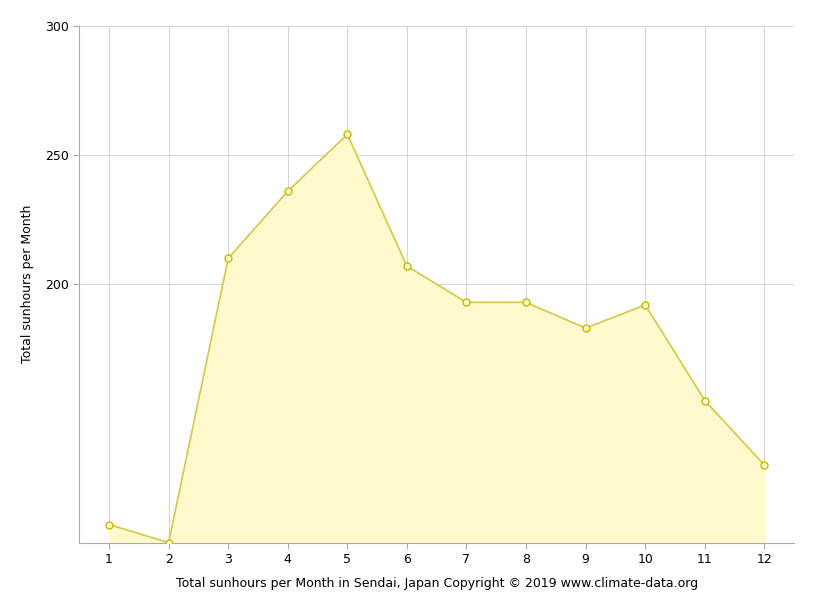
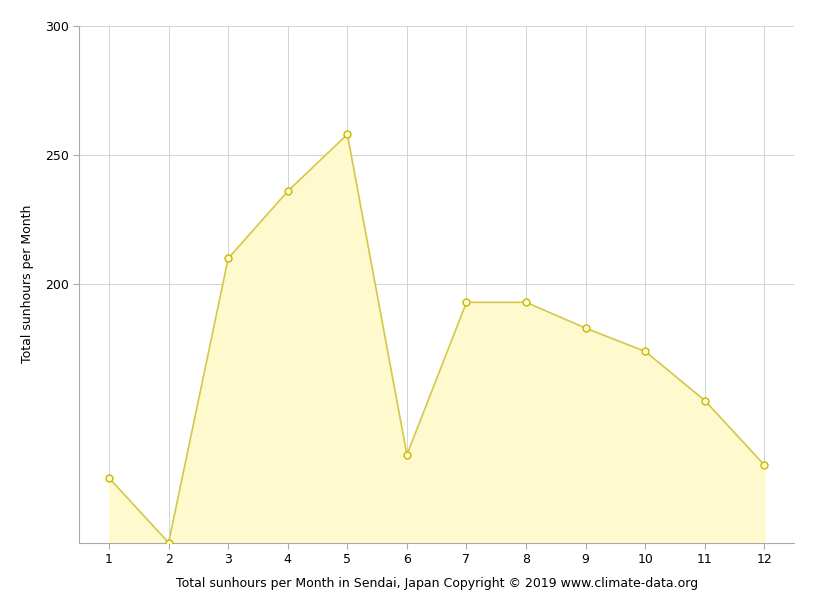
1: 107 -> 125
6: 207 -> 134
10: 192 -> 174
